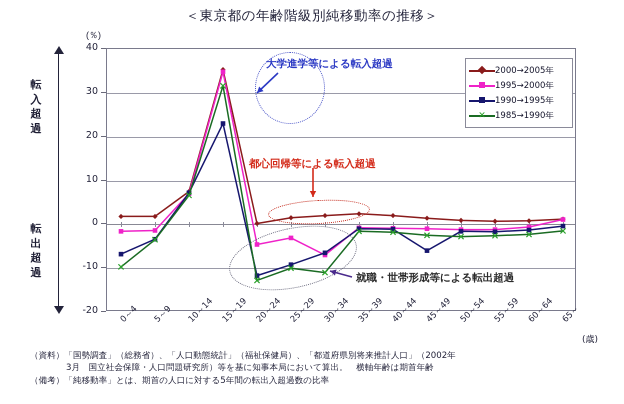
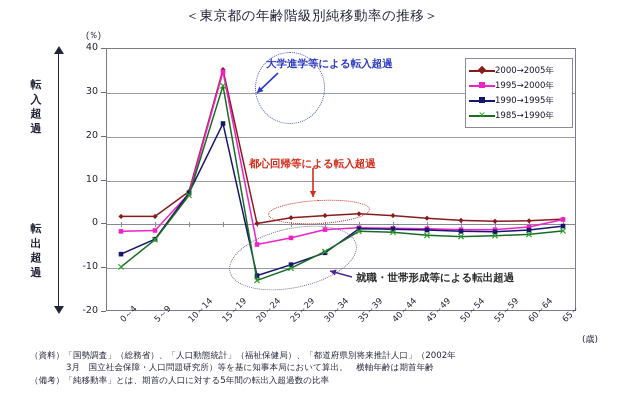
1995→2000年/30～34: -7 -> -1
1985→1990年/30～34: -11 -> -6
1990→1995年/45～49: -6 -> -1
